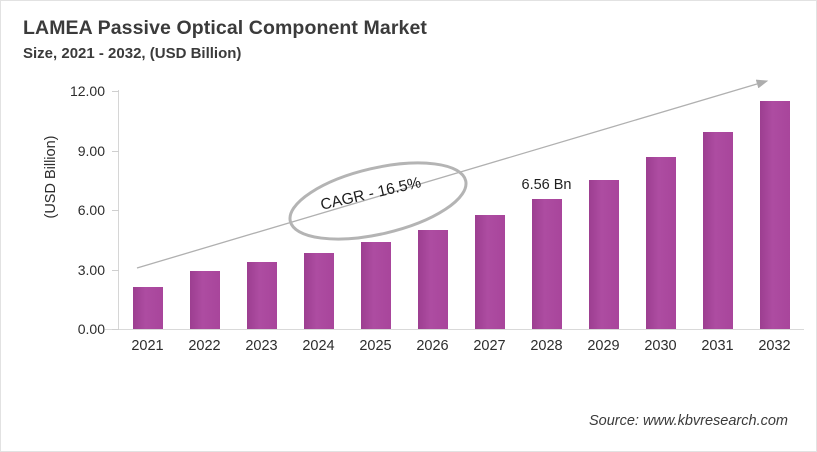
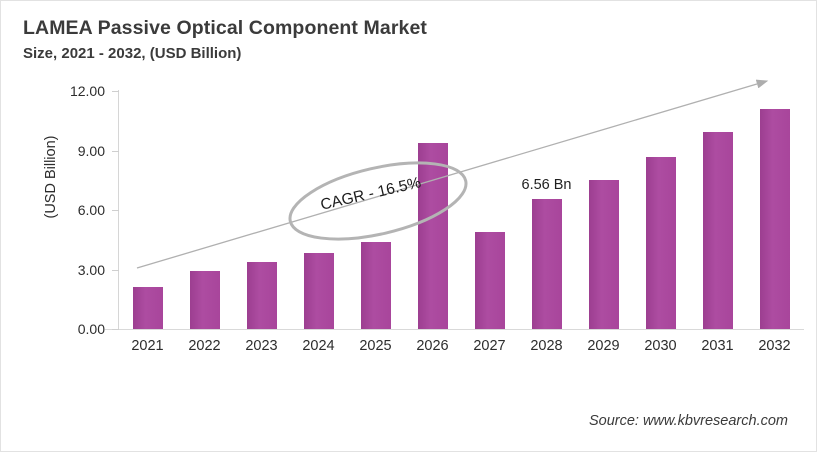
2026: 5.0 -> 9.4
2027: 5.8 -> 4.9
2032: 11.5 -> 11.1
